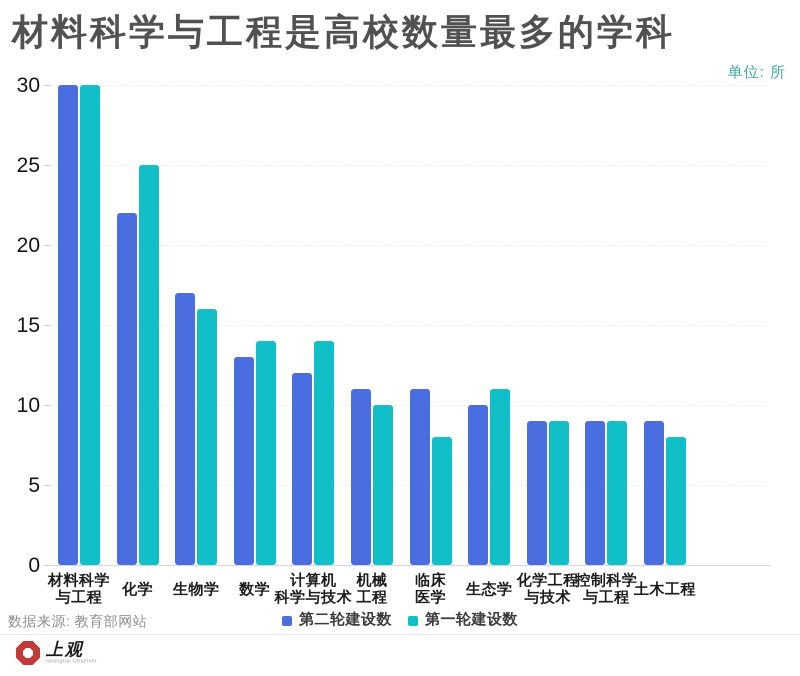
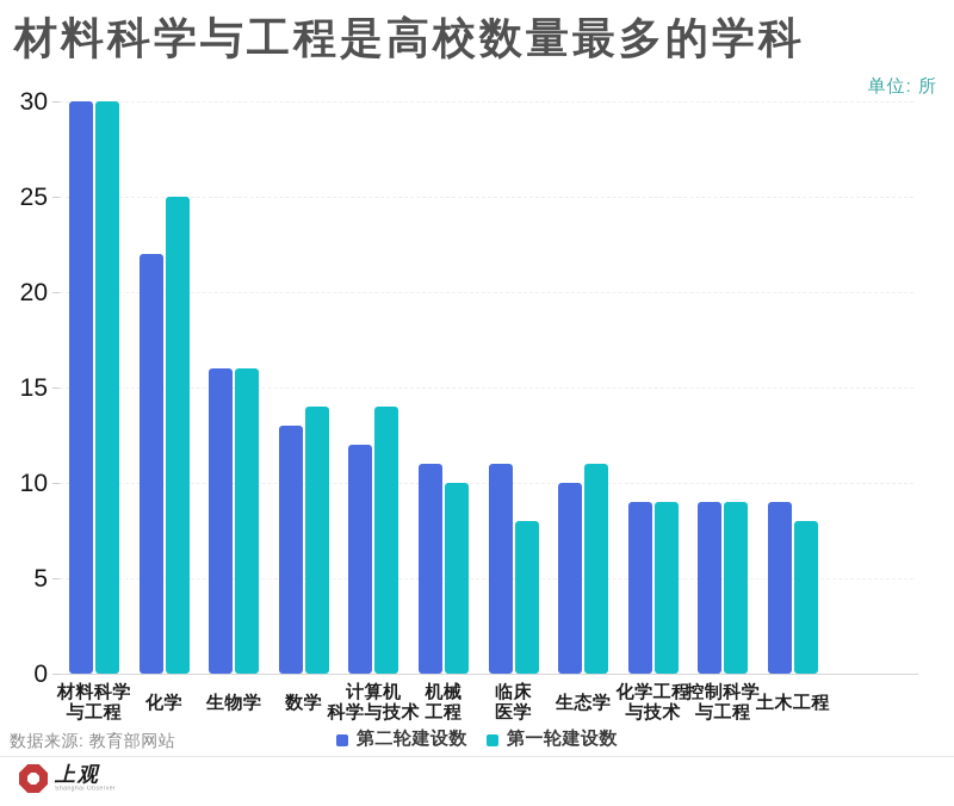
第二轮建设数/生物学: 17 -> 16
